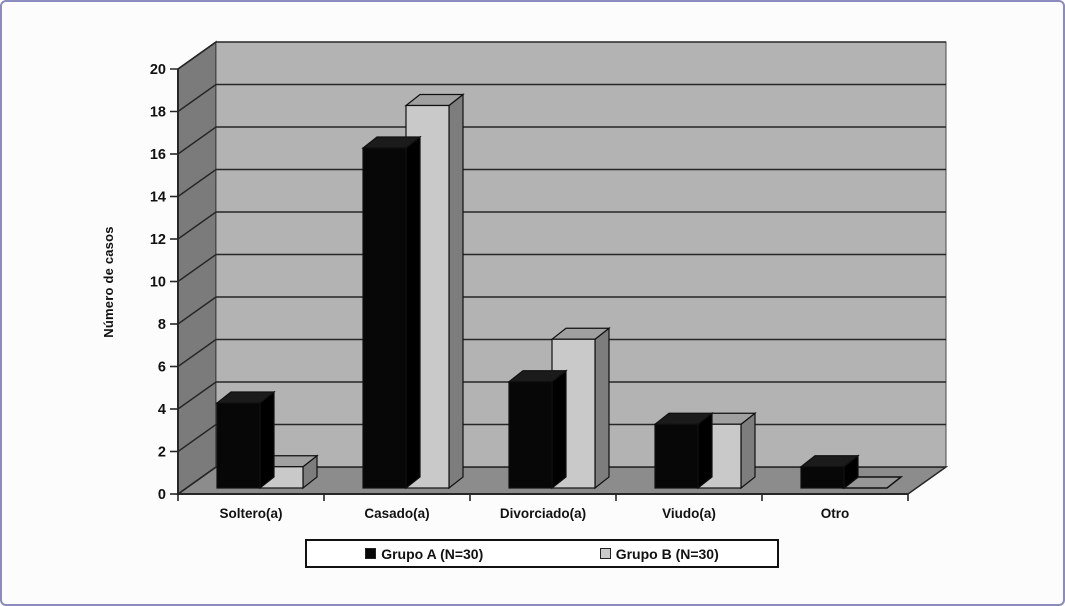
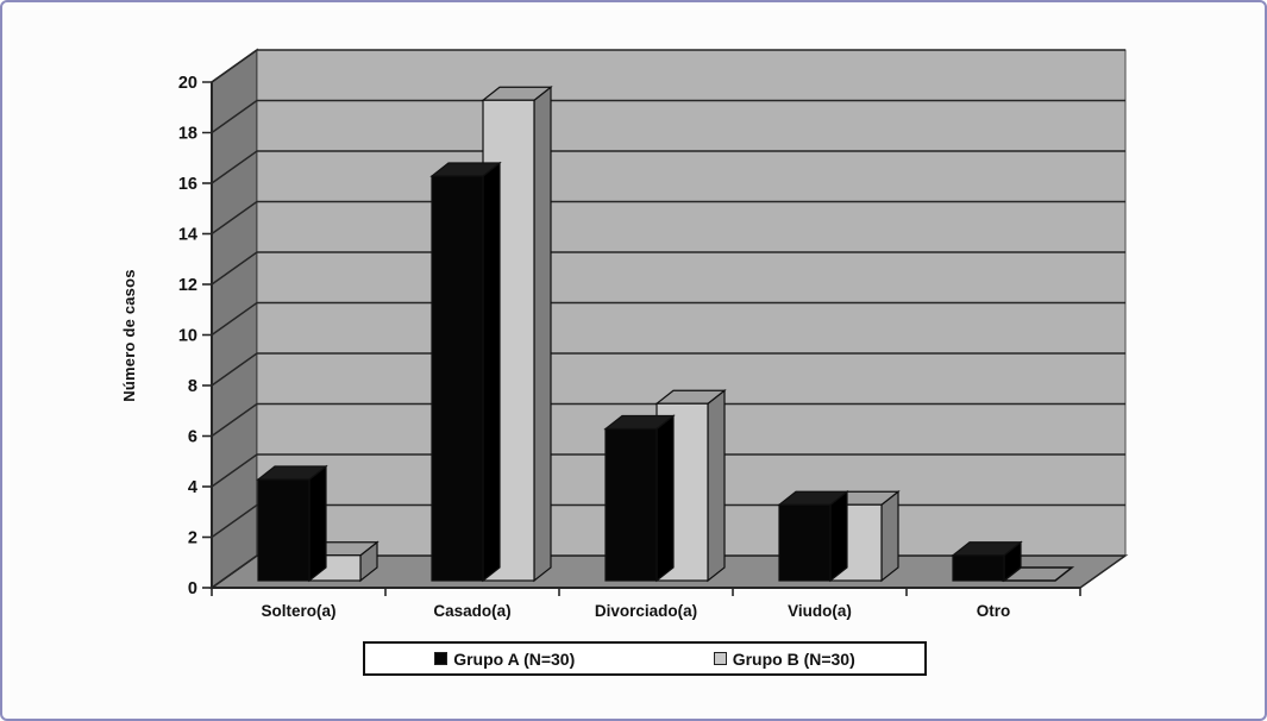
Grupo B (N=30)/Casado(a): 18 -> 19
Grupo A (N=30)/Divorciado(a): 5 -> 6
